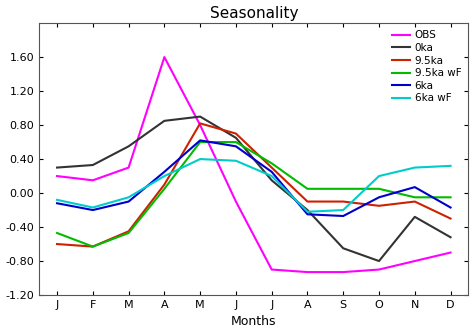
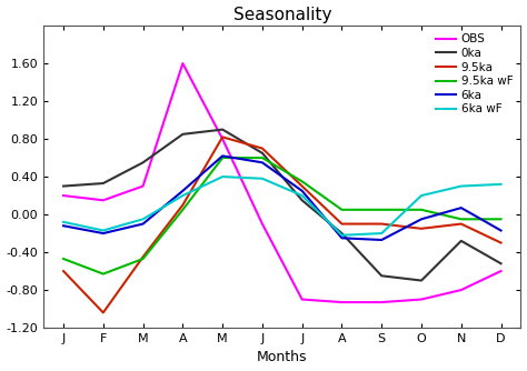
9.5ka/F: -0.63 -> -1.04
0ka/O: -0.80 -> -0.70
OBS/D: -0.70 -> -0.60
